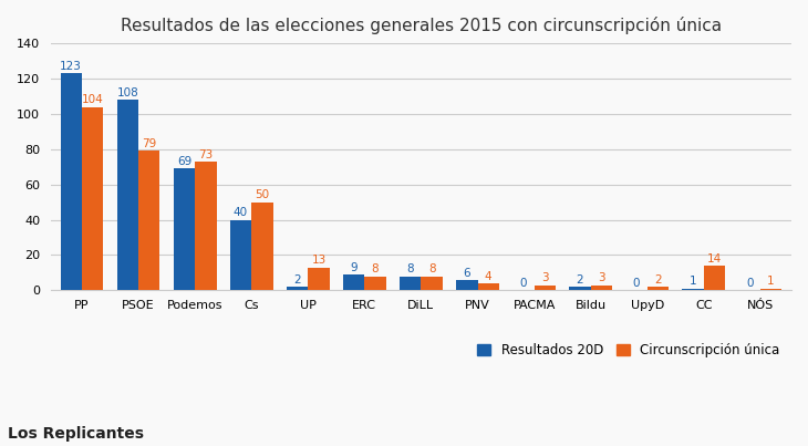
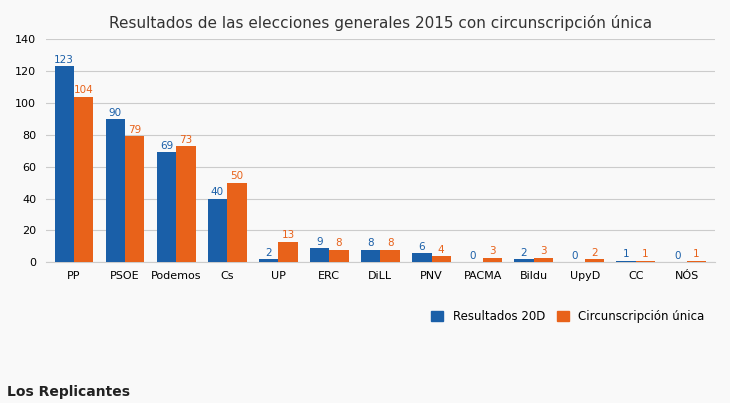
Resultados 20D/PSOE: 108 -> 90
Circunscripción única/CC: 14 -> 1
